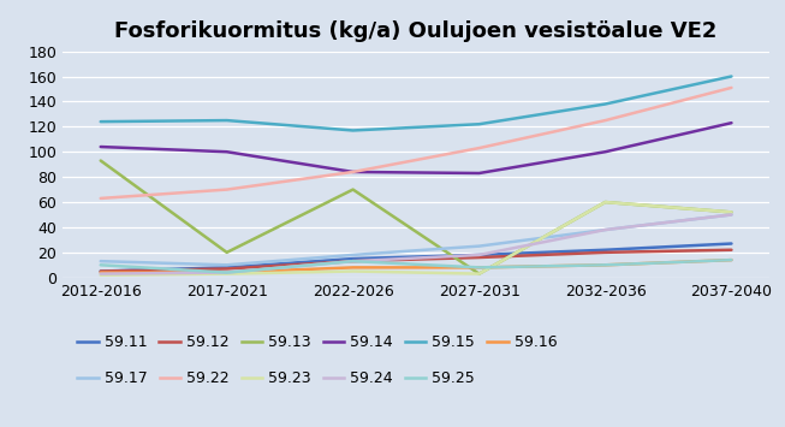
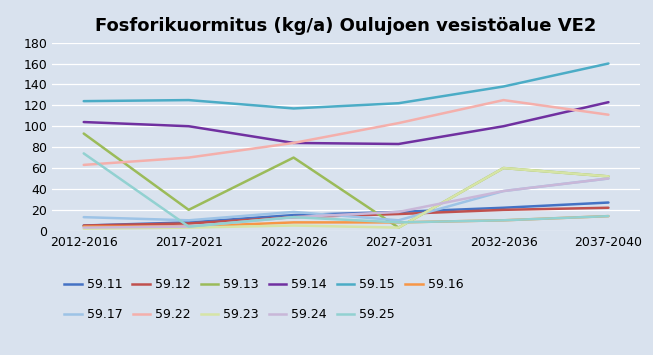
59.25/2012-2016: 10 -> 74
59.17/2027-2031: 25 -> 10
59.22/2037-2040: 151 -> 111
